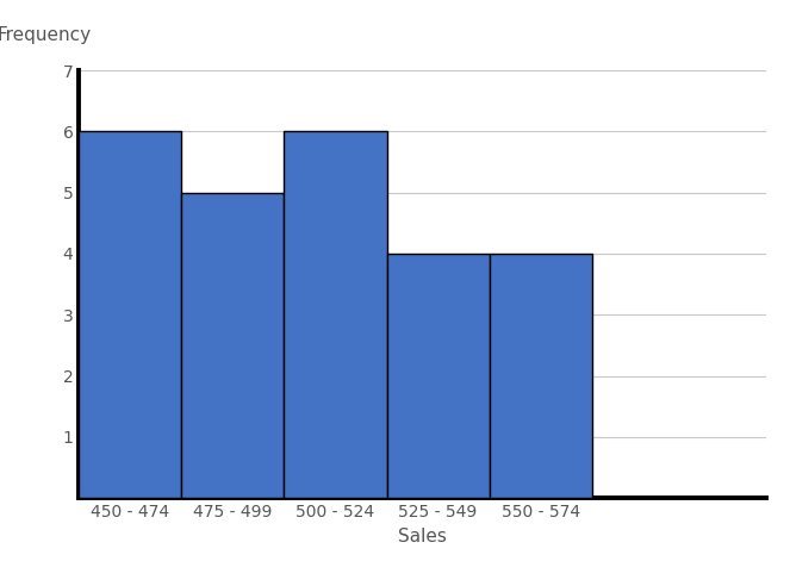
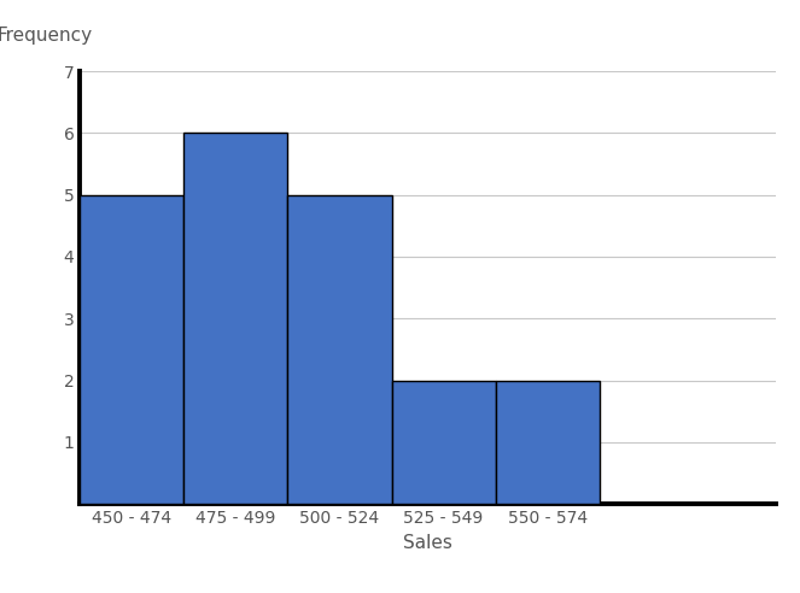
450 - 474: 6 -> 5
475 - 499: 5 -> 6
500 - 524: 6 -> 5
525 - 549: 4 -> 2
550 - 574: 4 -> 2
